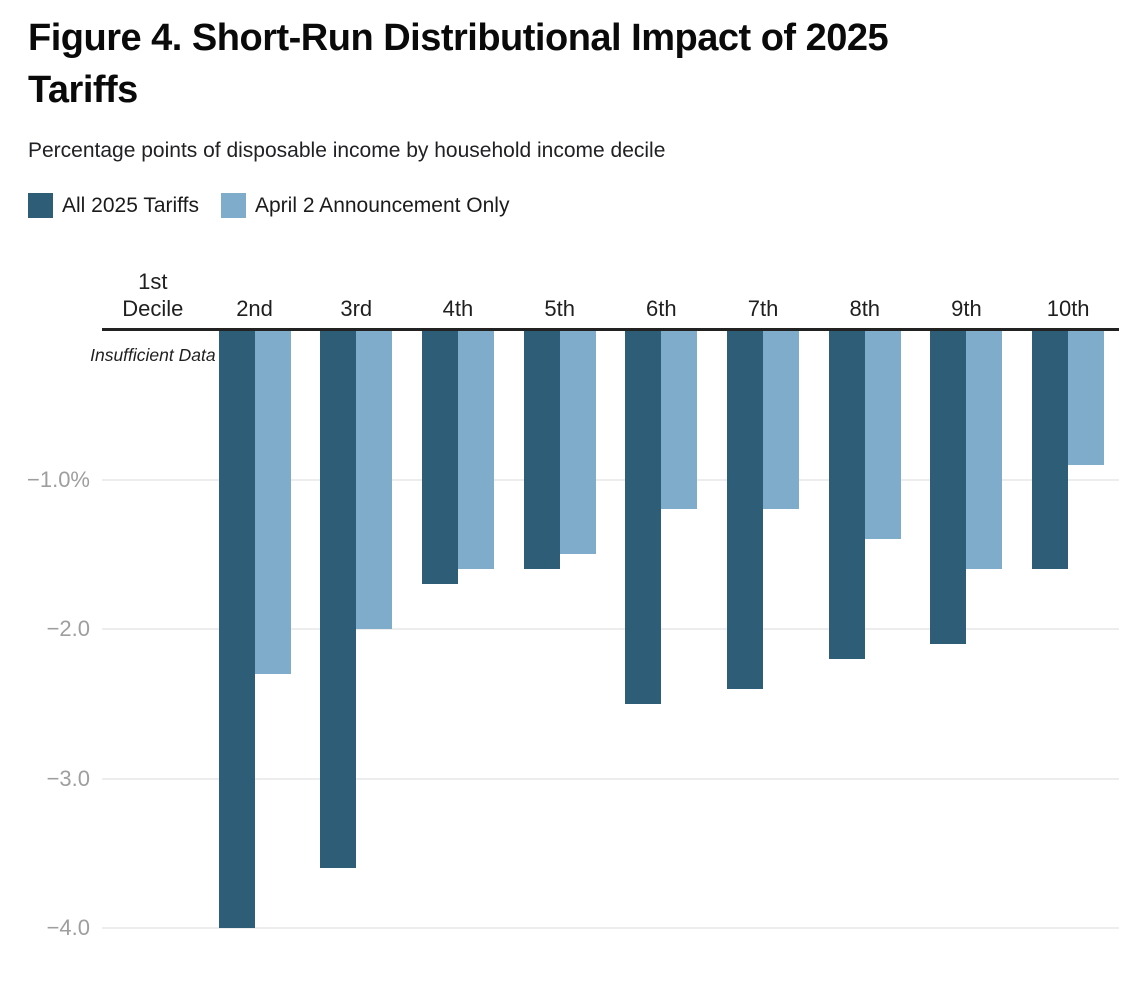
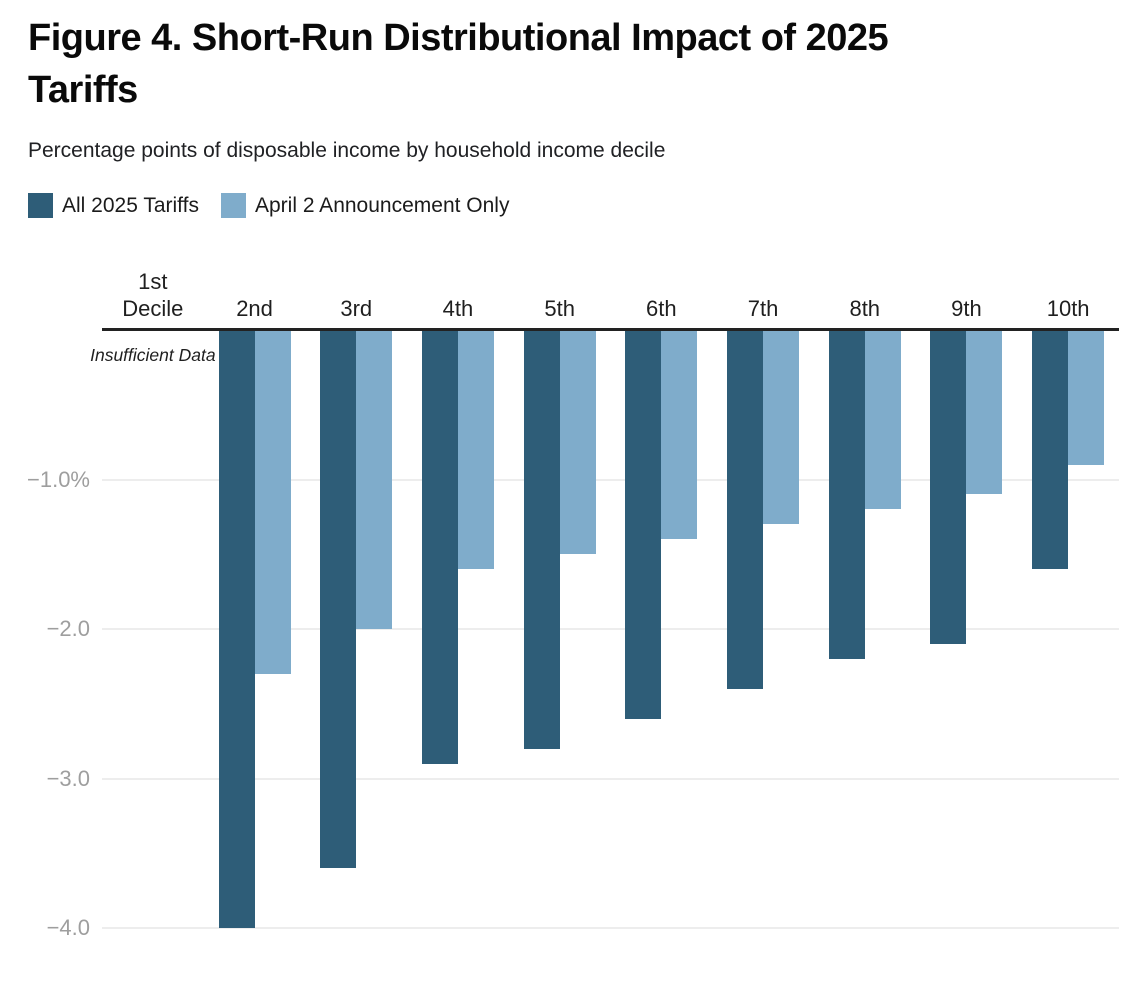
All 2025 Tariffs/4th: -1.7% -> -2.9%
All 2025 Tariffs/5th: -1.6% -> -2.8%
All 2025 Tariffs/6th: -2.5% -> -2.6%
April 2 Announcement Only/6th: -1.2% -> -1.4%
April 2 Announcement Only/7th: -1.2% -> -1.3%
April 2 Announcement Only/8th: -1.4% -> -1.2%
April 2 Announcement Only/9th: -1.6% -> -1.1%
